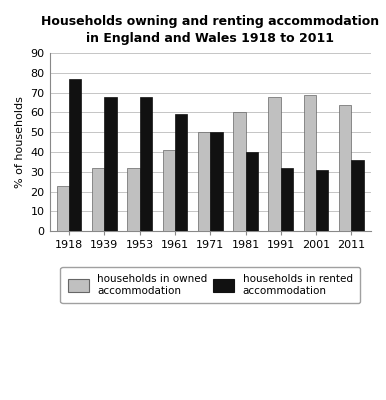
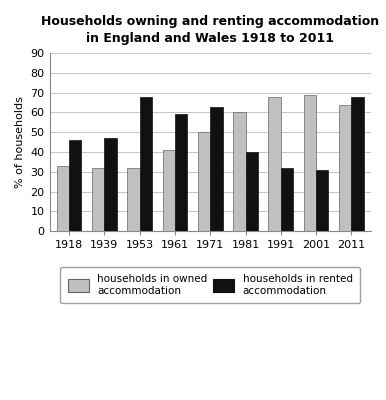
households in owned accommodation/1918: 23 -> 33
households in rented accommodation/1918: 77 -> 46
households in rented accommodation/1939: 68 -> 47
households in rented accommodation/1971: 50 -> 63
households in rented accommodation/2011: 36 -> 68
